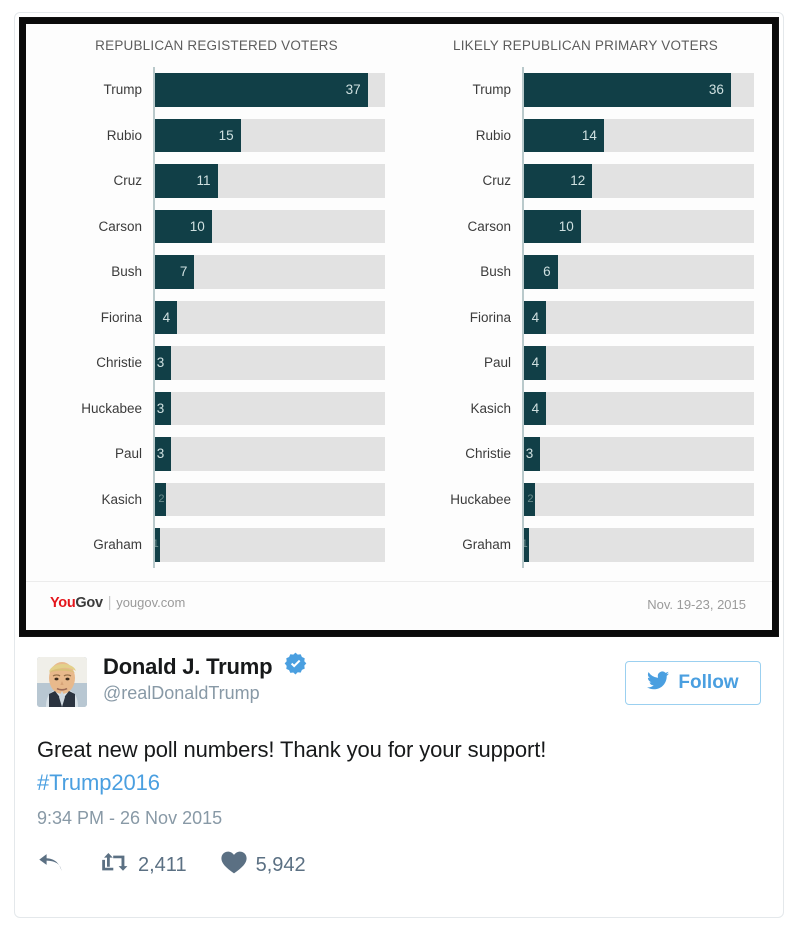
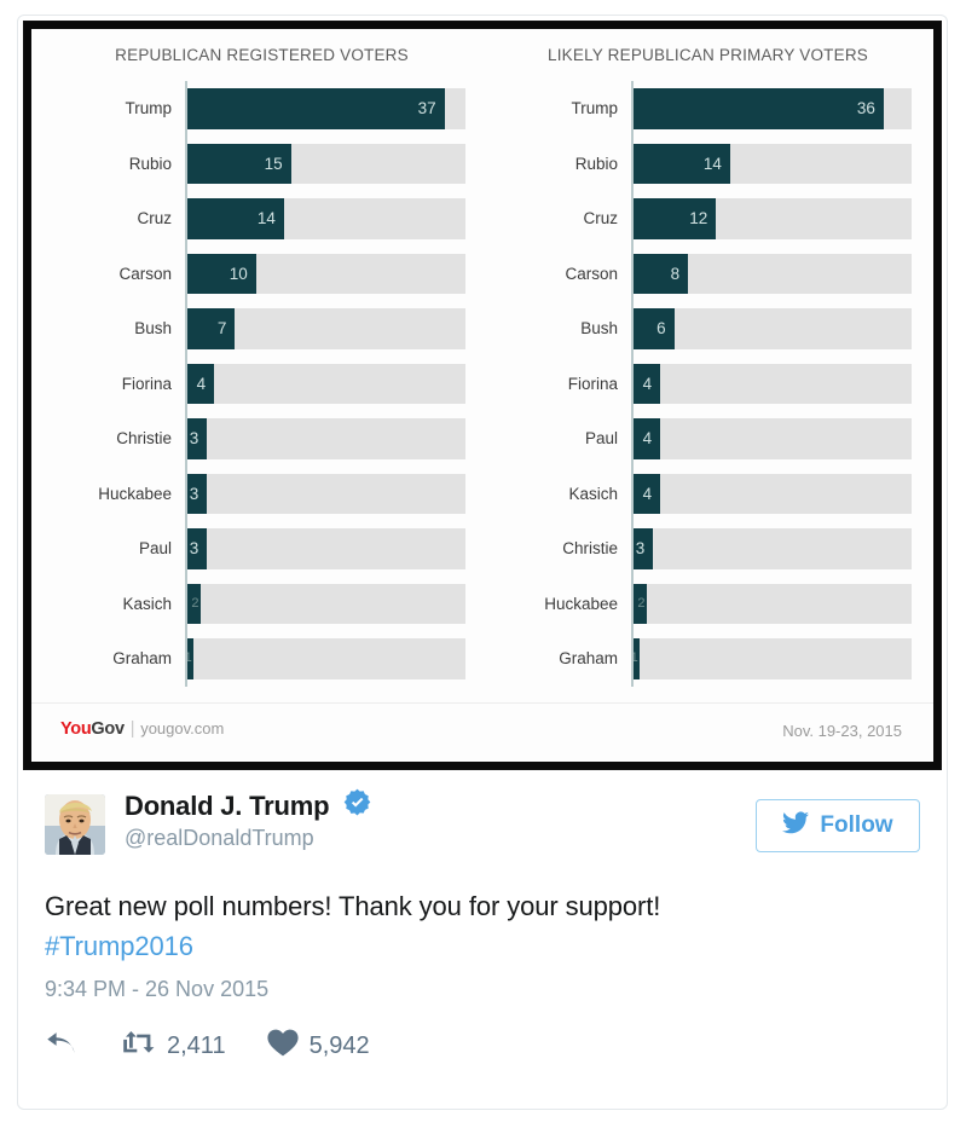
REPUBLICAN REGISTERED VOTERS/Cruz: 11 -> 14
LIKELY REPUBLICAN PRIMARY VOTERS/Carson: 10 -> 8
